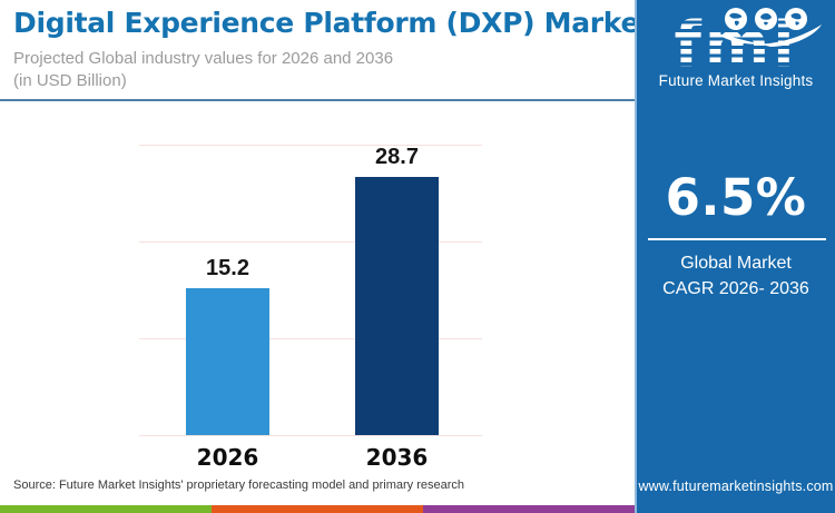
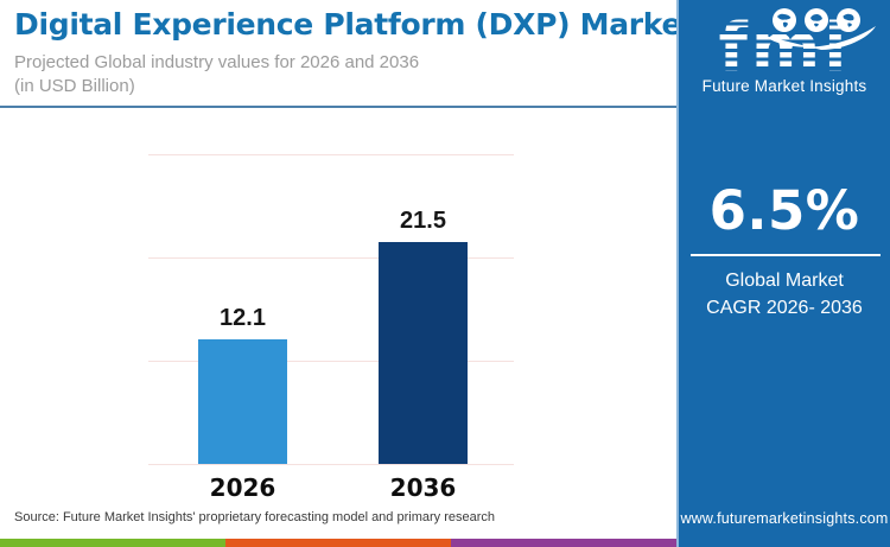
2026: 15.2 -> 12.1
2036: 28.7 -> 21.5
